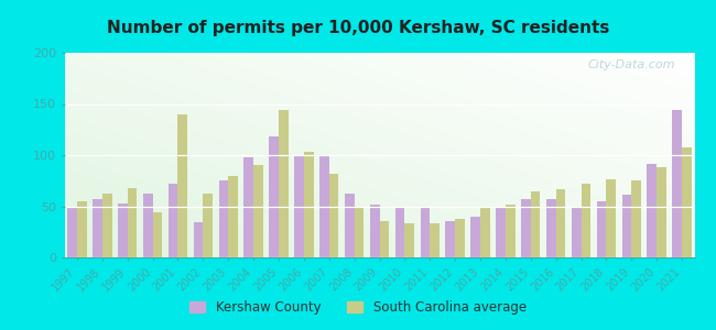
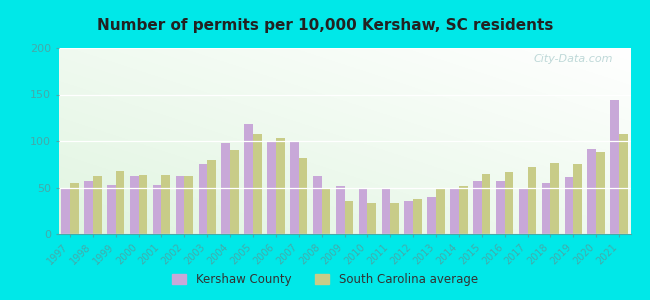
South Carolina average/2000: 44 -> 63
Kershaw County/2001: 72 -> 53
South Carolina average/2001: 140 -> 63
Kershaw County/2002: 34 -> 62
South Carolina average/2005: 144 -> 108
